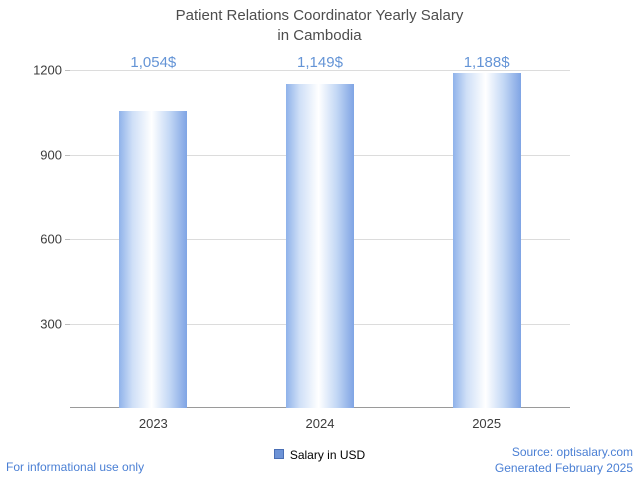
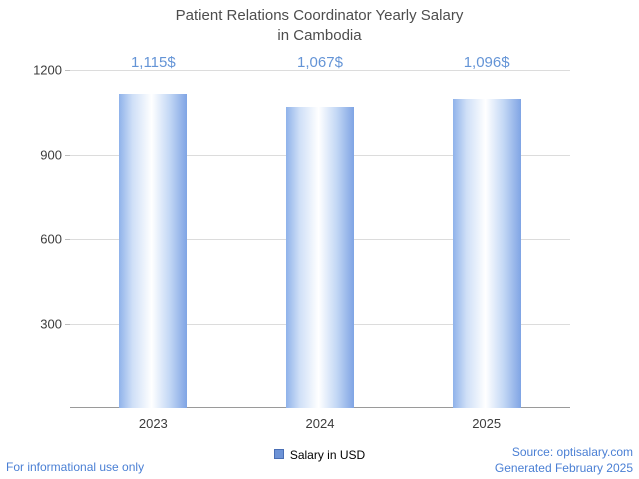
2023: 1,054 -> 1,115
2024: 1,149 -> 1,067
2025: 1,188 -> 1,096
